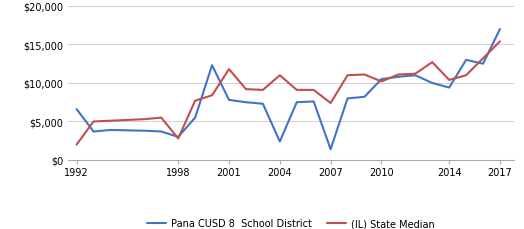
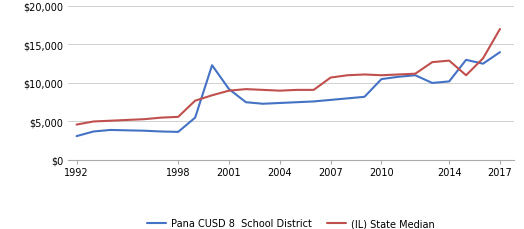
Pana CUSD 8 School District/1992: $6,600 -> $3,100
(IL) State Median/1992: $2,000 -> $4,600
Pana CUSD 8 School District/1998: $3,000 -> $3,600
(IL) State Median/1998: $2,800 -> $5,600
Pana CUSD 8 School District/2001: $7,800 -> $9,200
(IL) State Median/2001: $11,800 -> $9,000
Pana CUSD 8 School District/2004: $2,400 -> $7,400
(IL) State Median/2004: $11,000 -> $9,000
Pana CUSD 8 School District/2007: $1,400 -> $7,800
(IL) State Median/2007: $7,400 -> $10,700
(IL) State Median/2010: $10,200 -> $11,000
Pana CUSD 8 School District/2014: $9,400 -> $10,200
(IL) State Median/2014: $10,400 -> $12,900
Pana CUSD 8 School District/2017: $17,000 -> $14,000
(IL) State Median/2017: $15,400 -> $17,000
